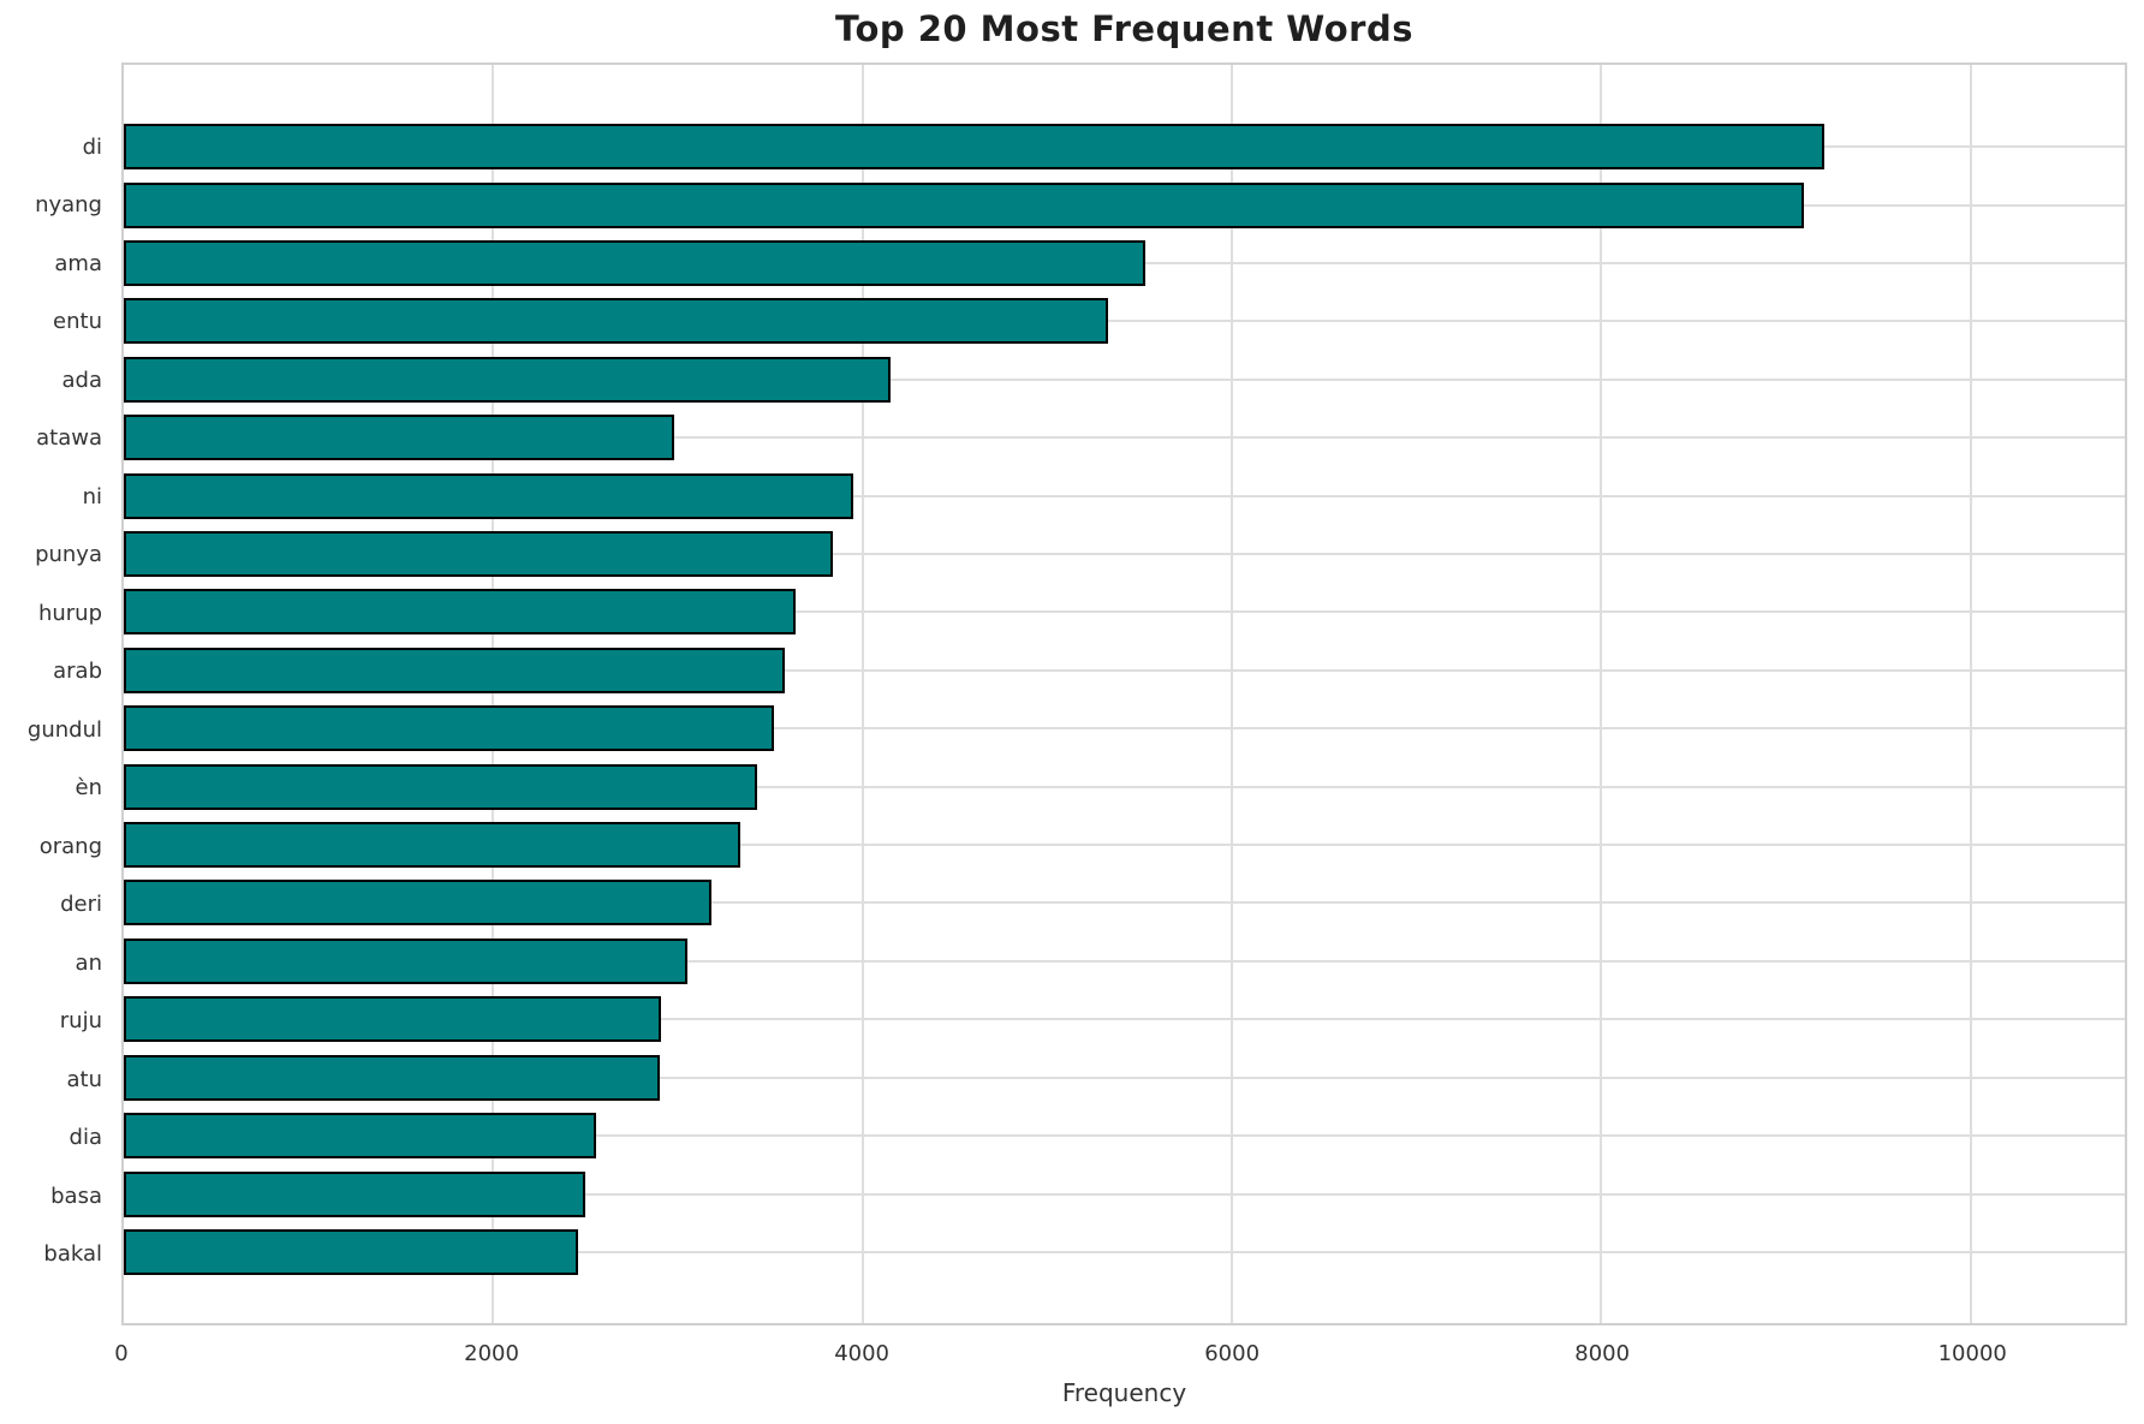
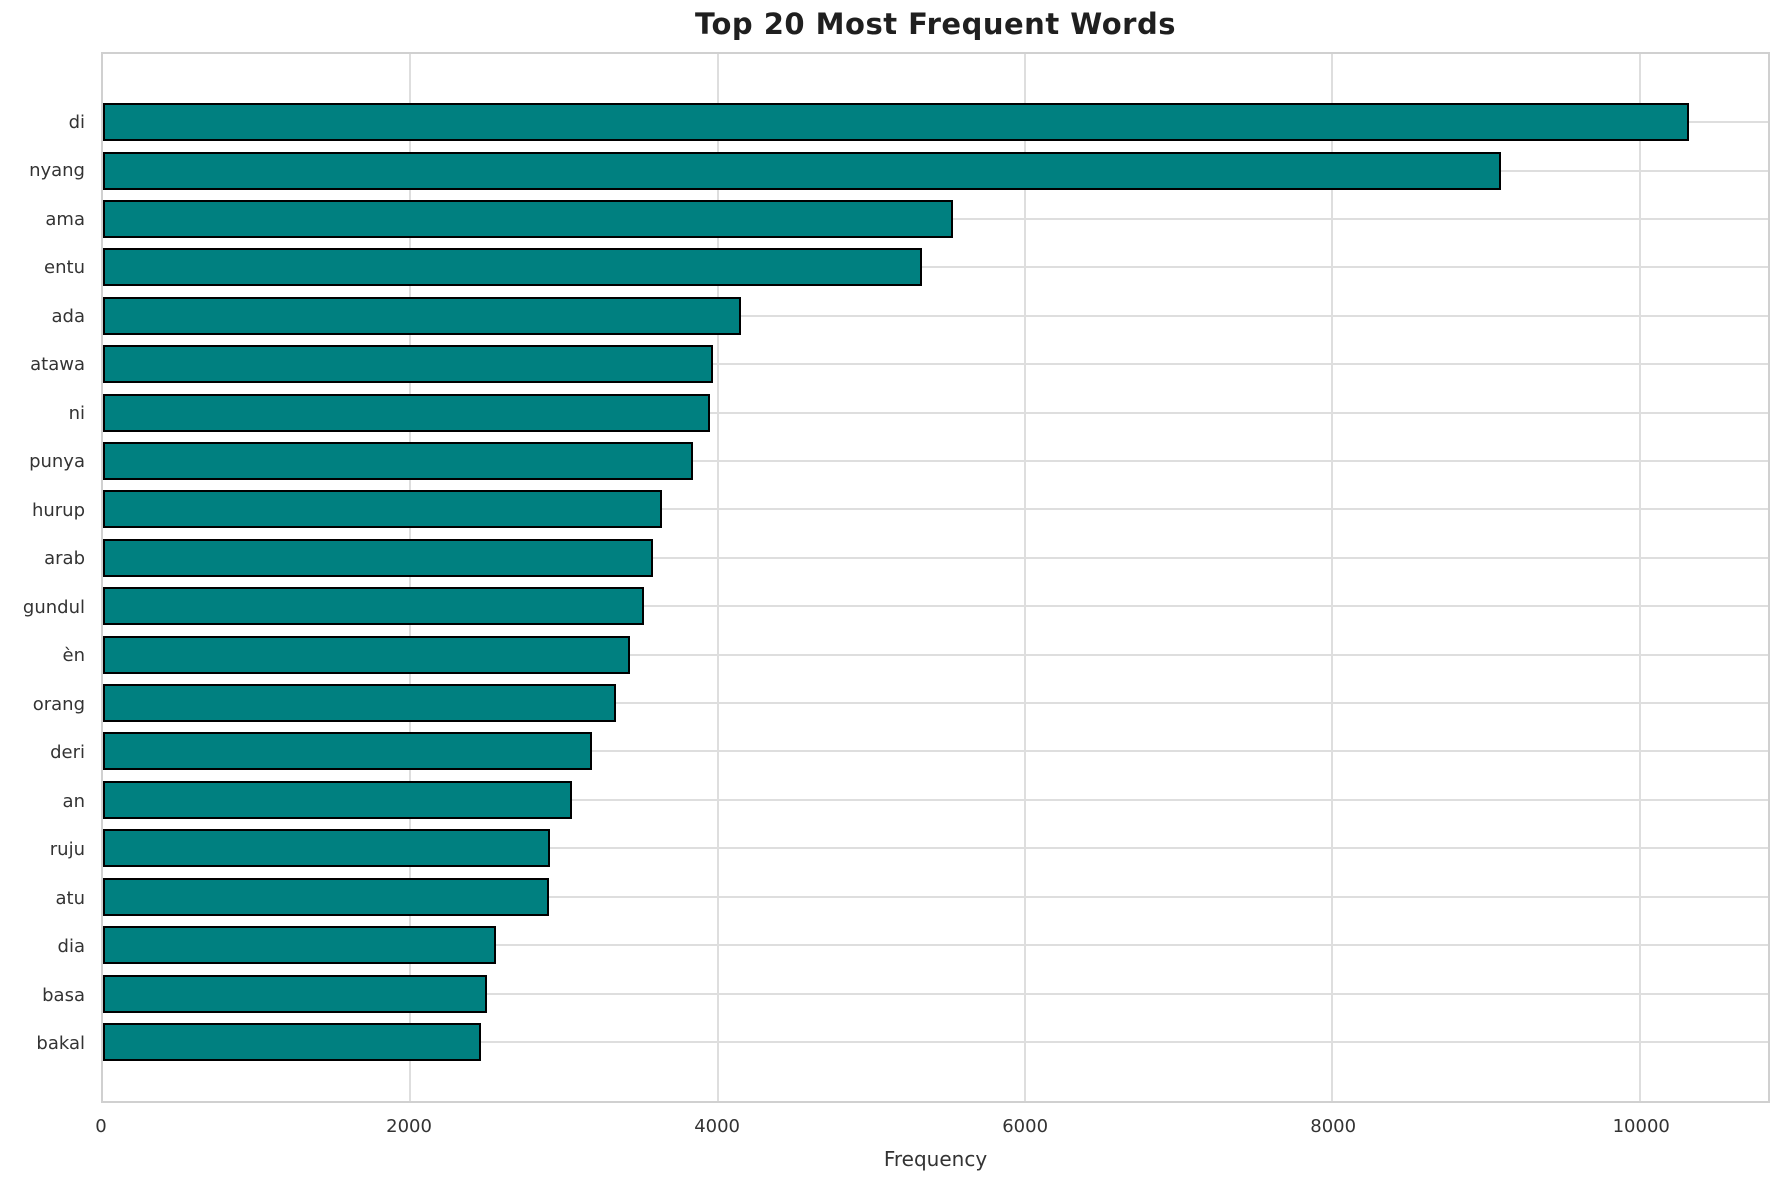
di: 9210 -> 10320
atawa: 2980 -> 3970
